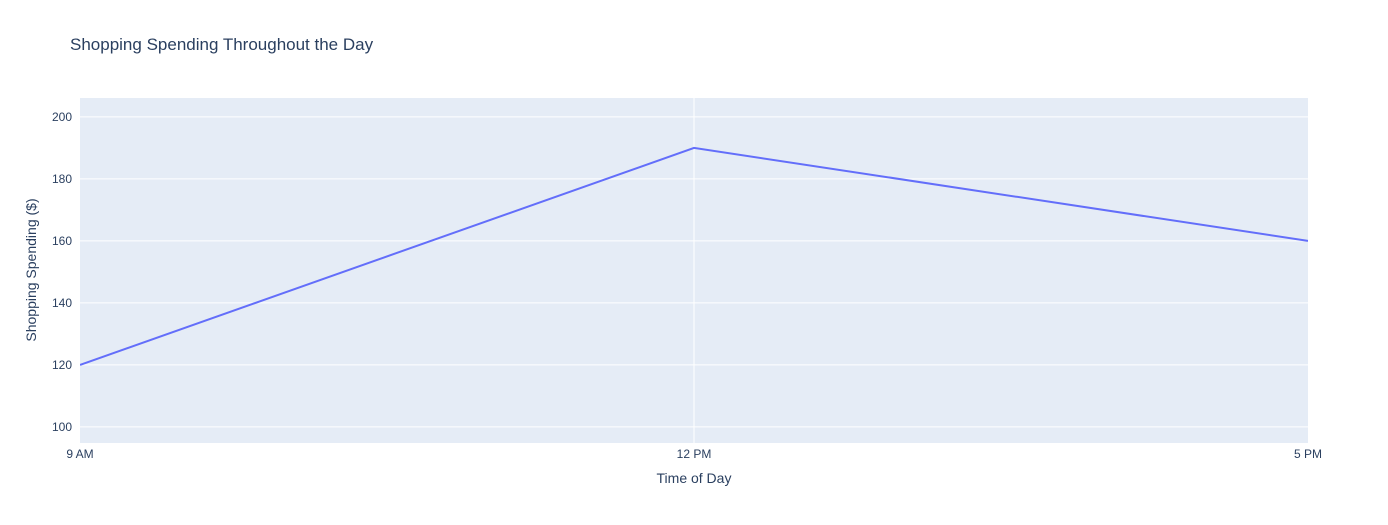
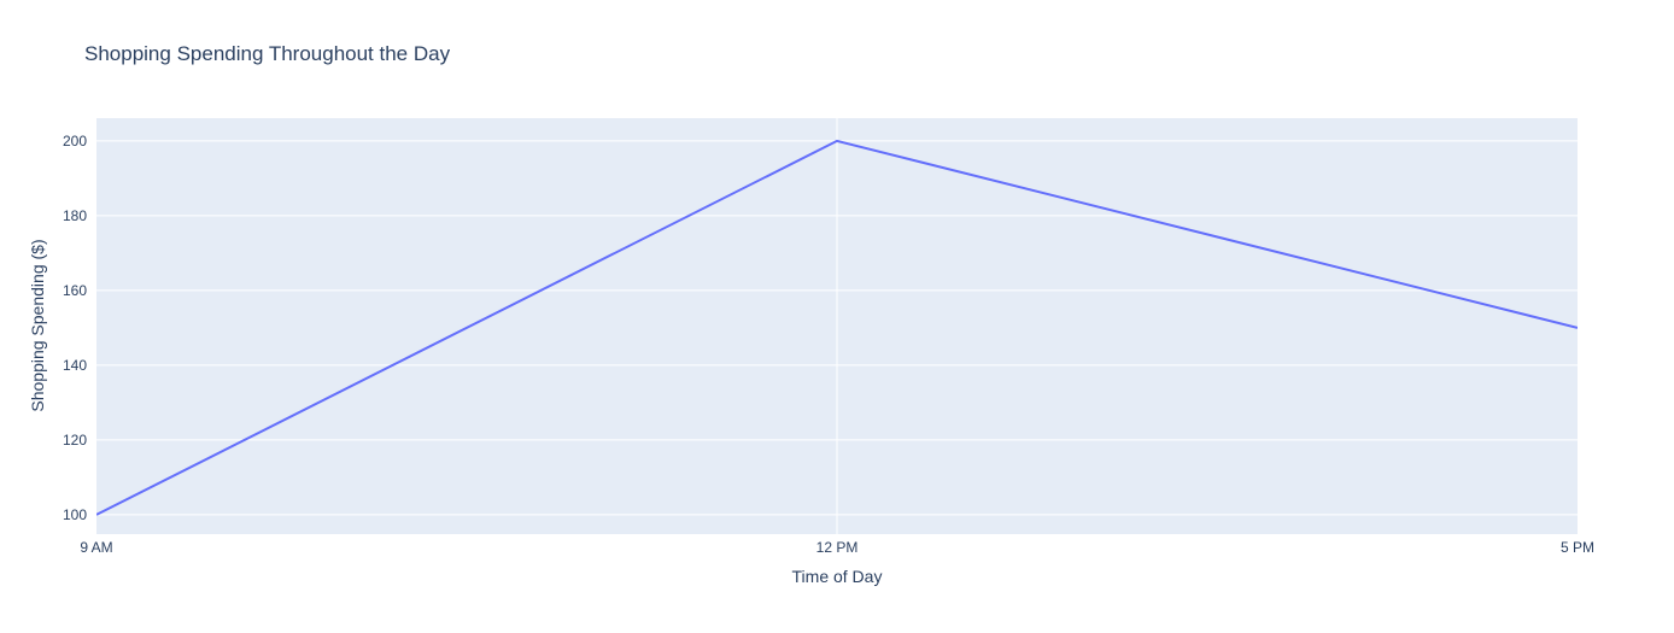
9 AM: 120 -> 100
12 PM: 190 -> 200
5 PM: 160 -> 150
